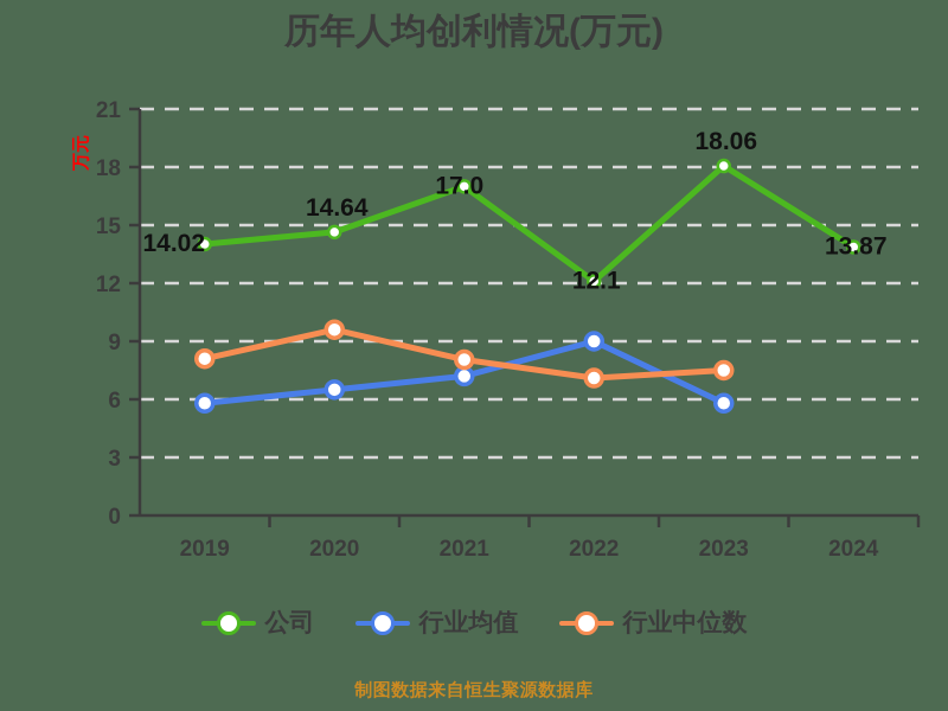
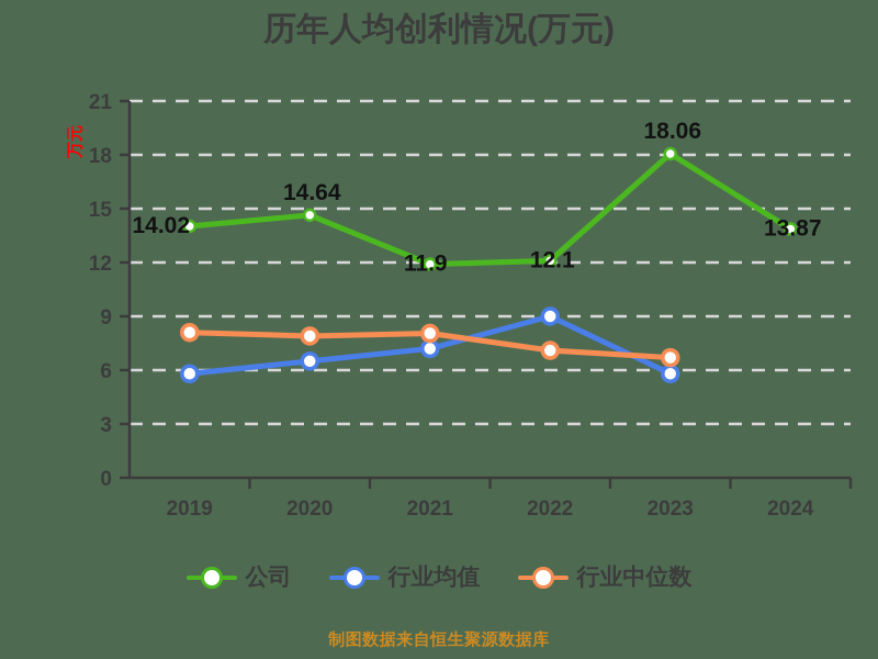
行业中位数/2020: 9.6 -> 7.9
公司/2021: 17.0 -> 11.9
行业中位数/2023: 7.5 -> 6.7
